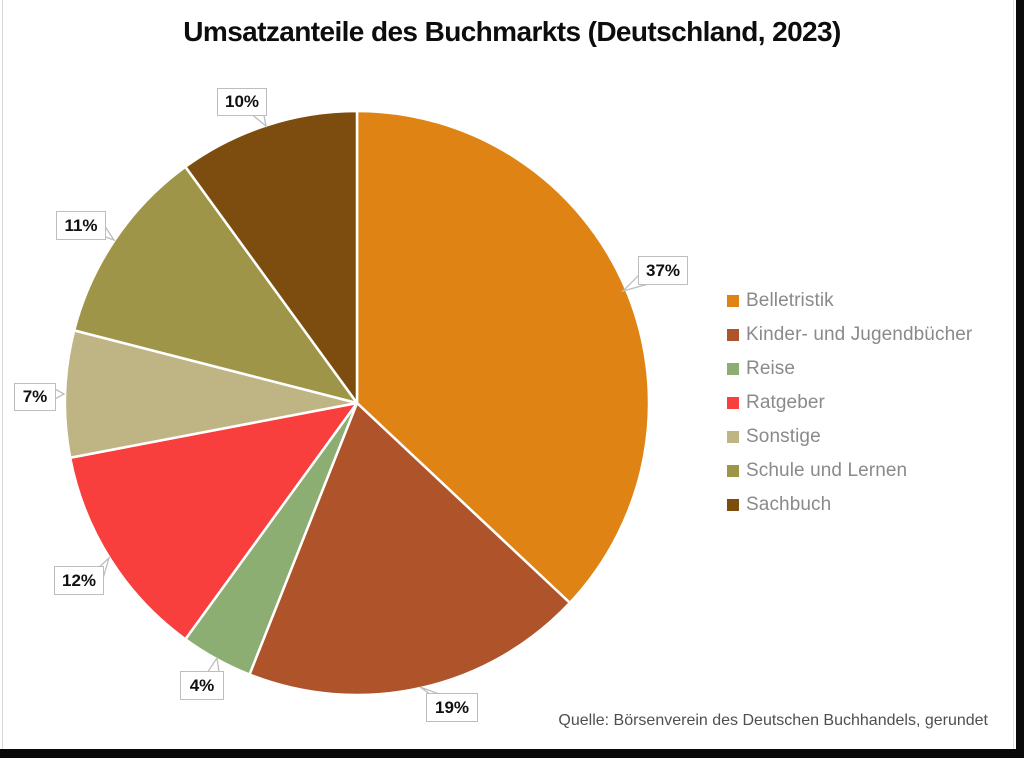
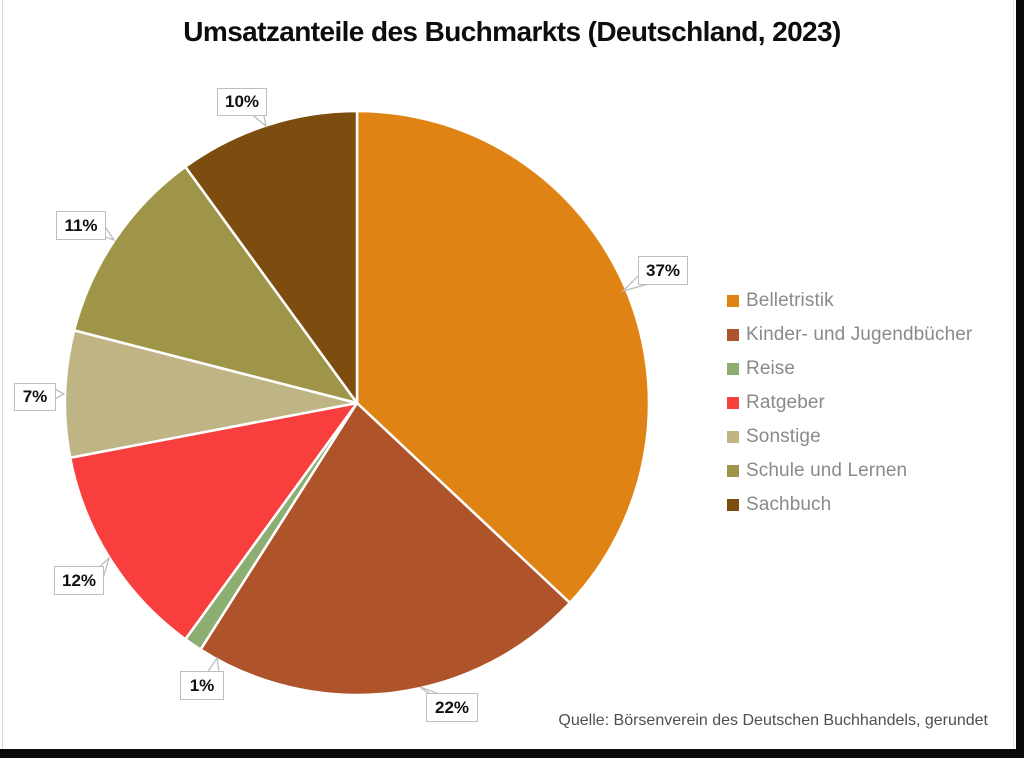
Kinder- und Jugendbücher: 19% -> 22%
Reise: 4% -> 1%
